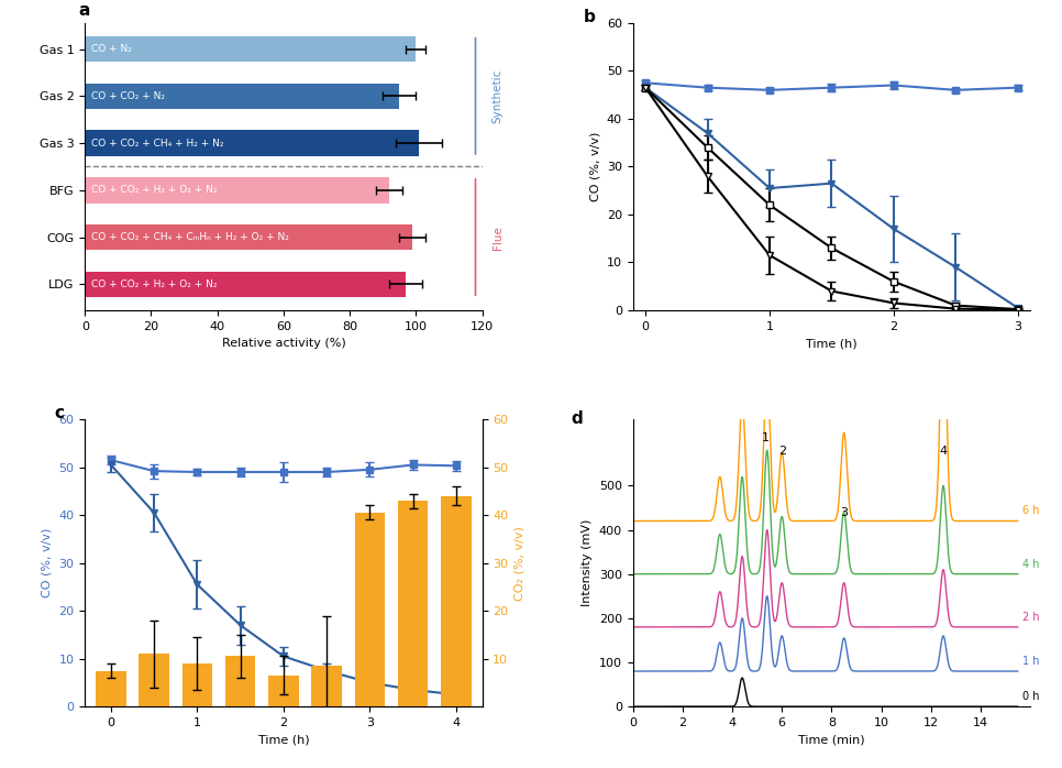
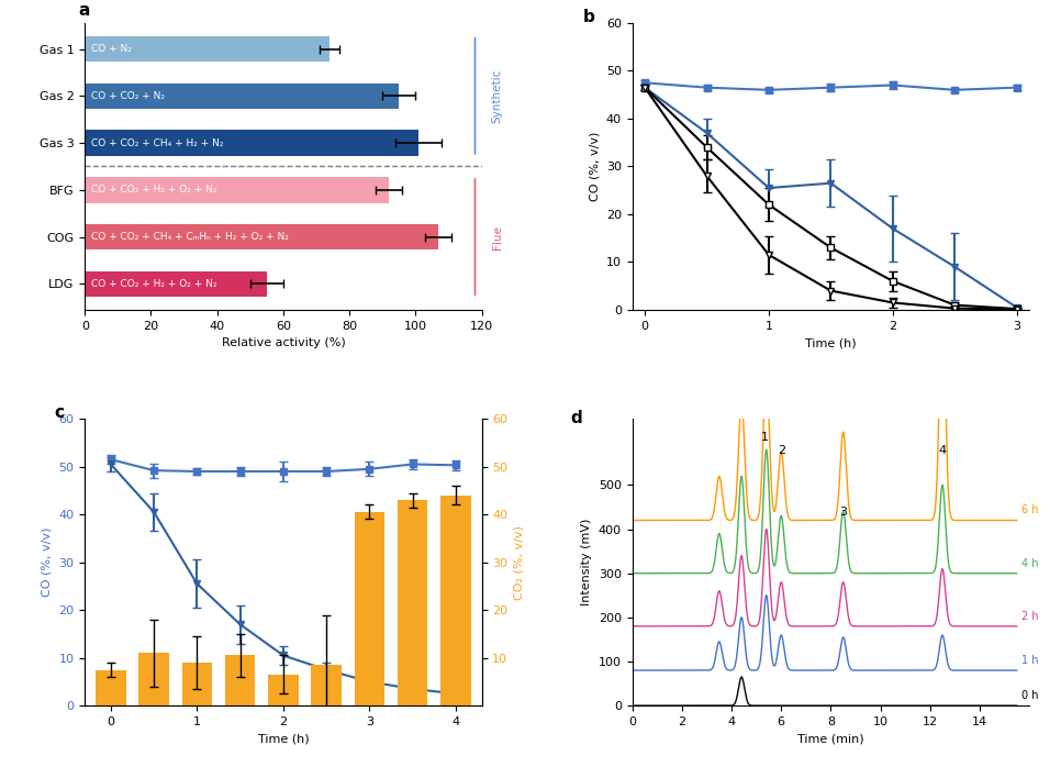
Gas 1: 100 -> 74
COG: 99 -> 107
LDG: 97 -> 55
